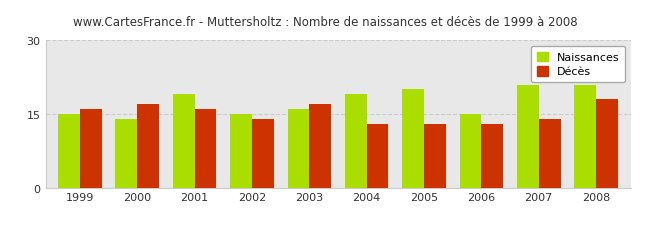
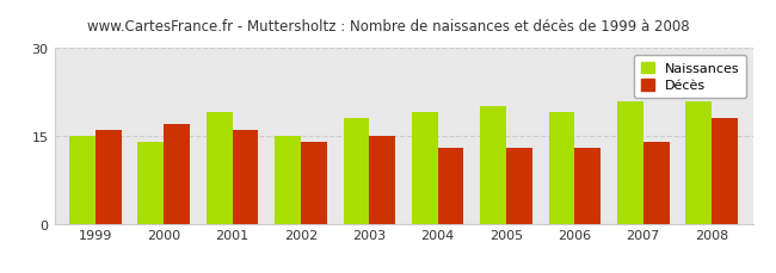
Naissances/2003: 16 -> 18
Décès/2003: 17 -> 15
Naissances/2006: 15 -> 19
